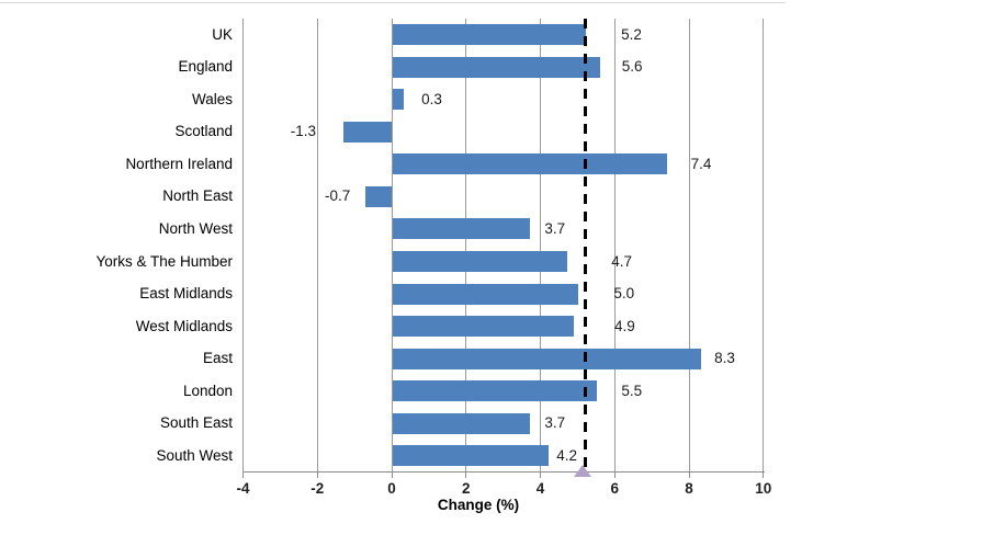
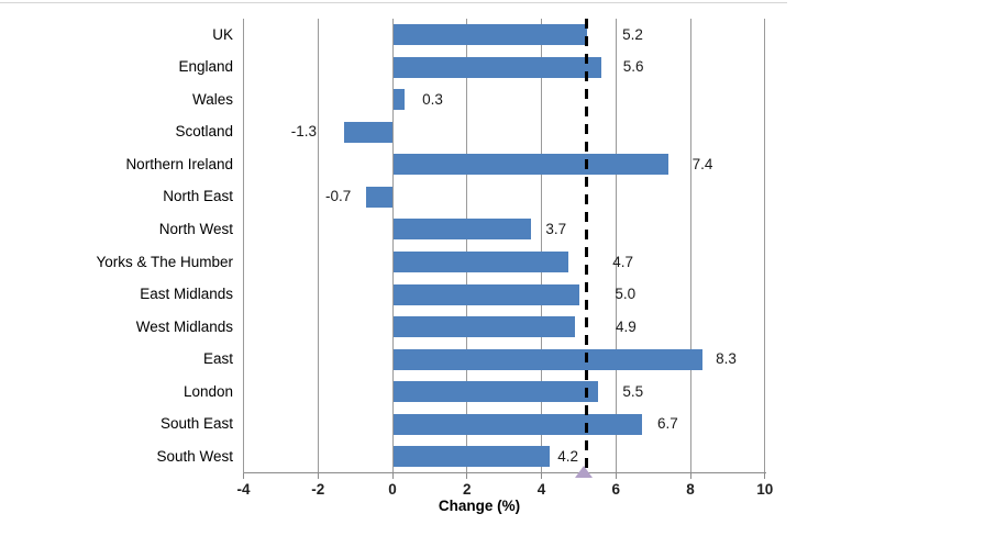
South East: 3.7 -> 6.7
